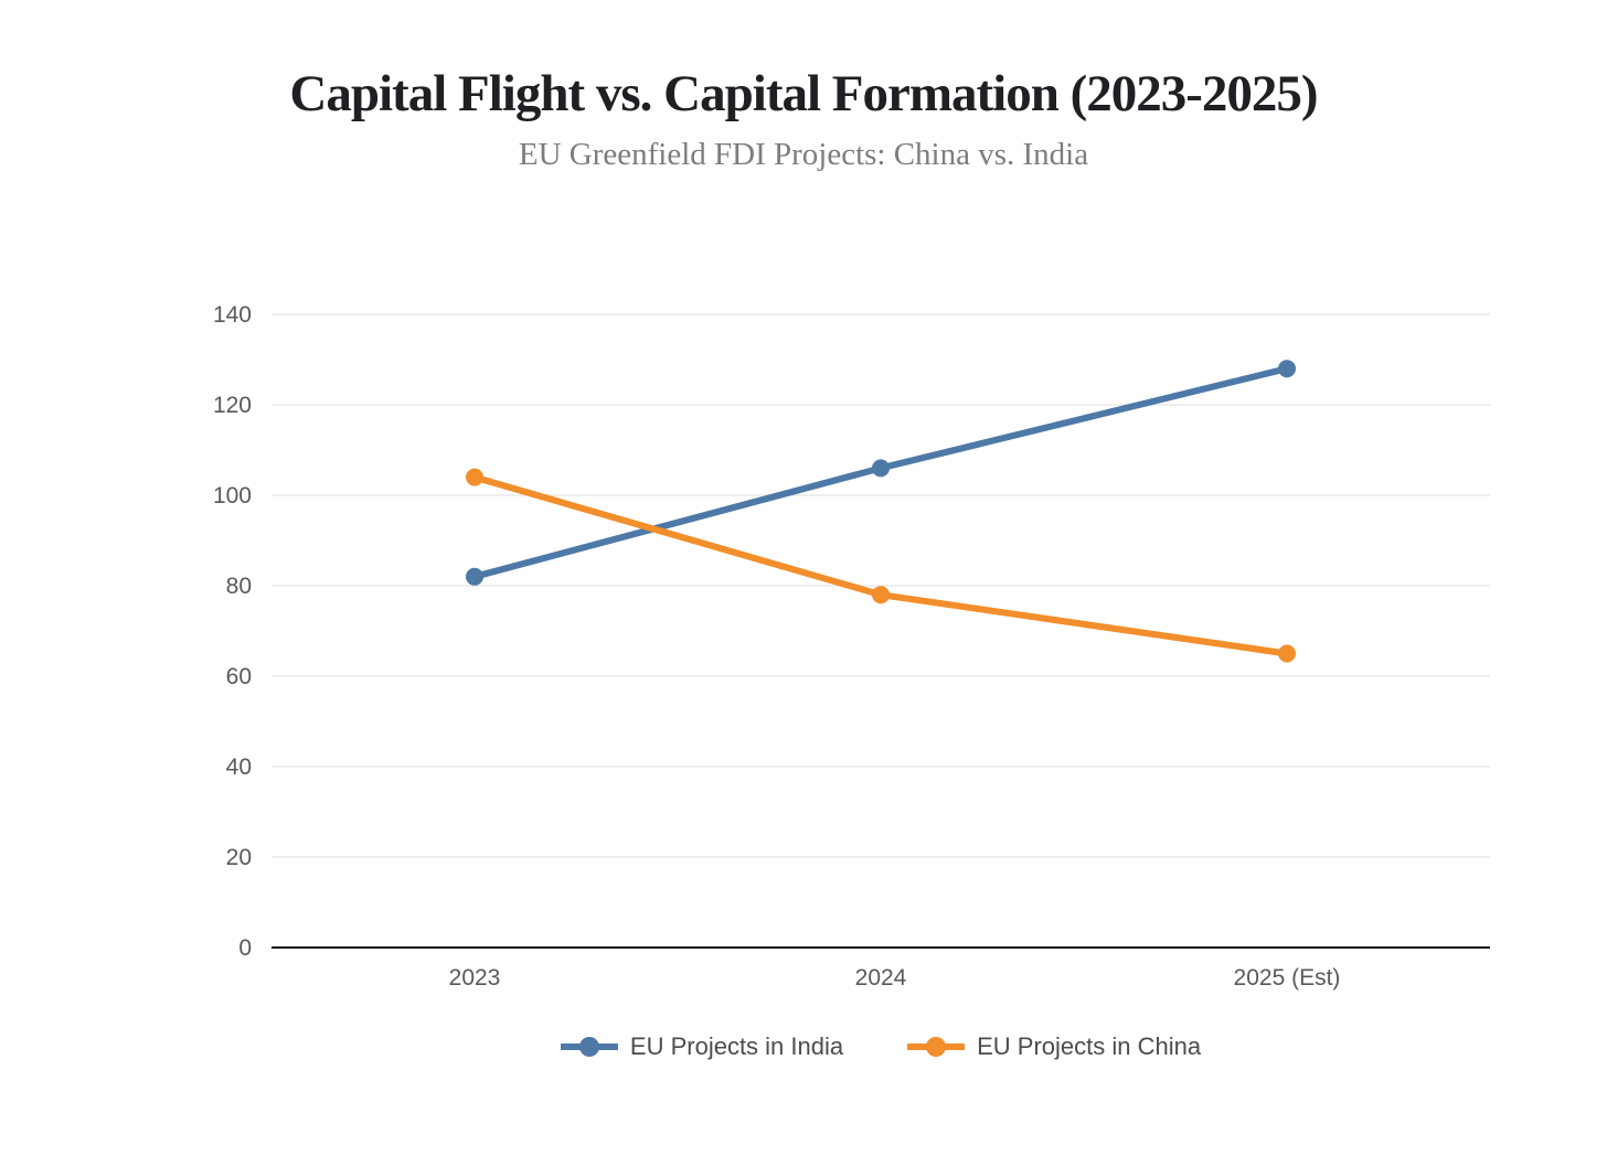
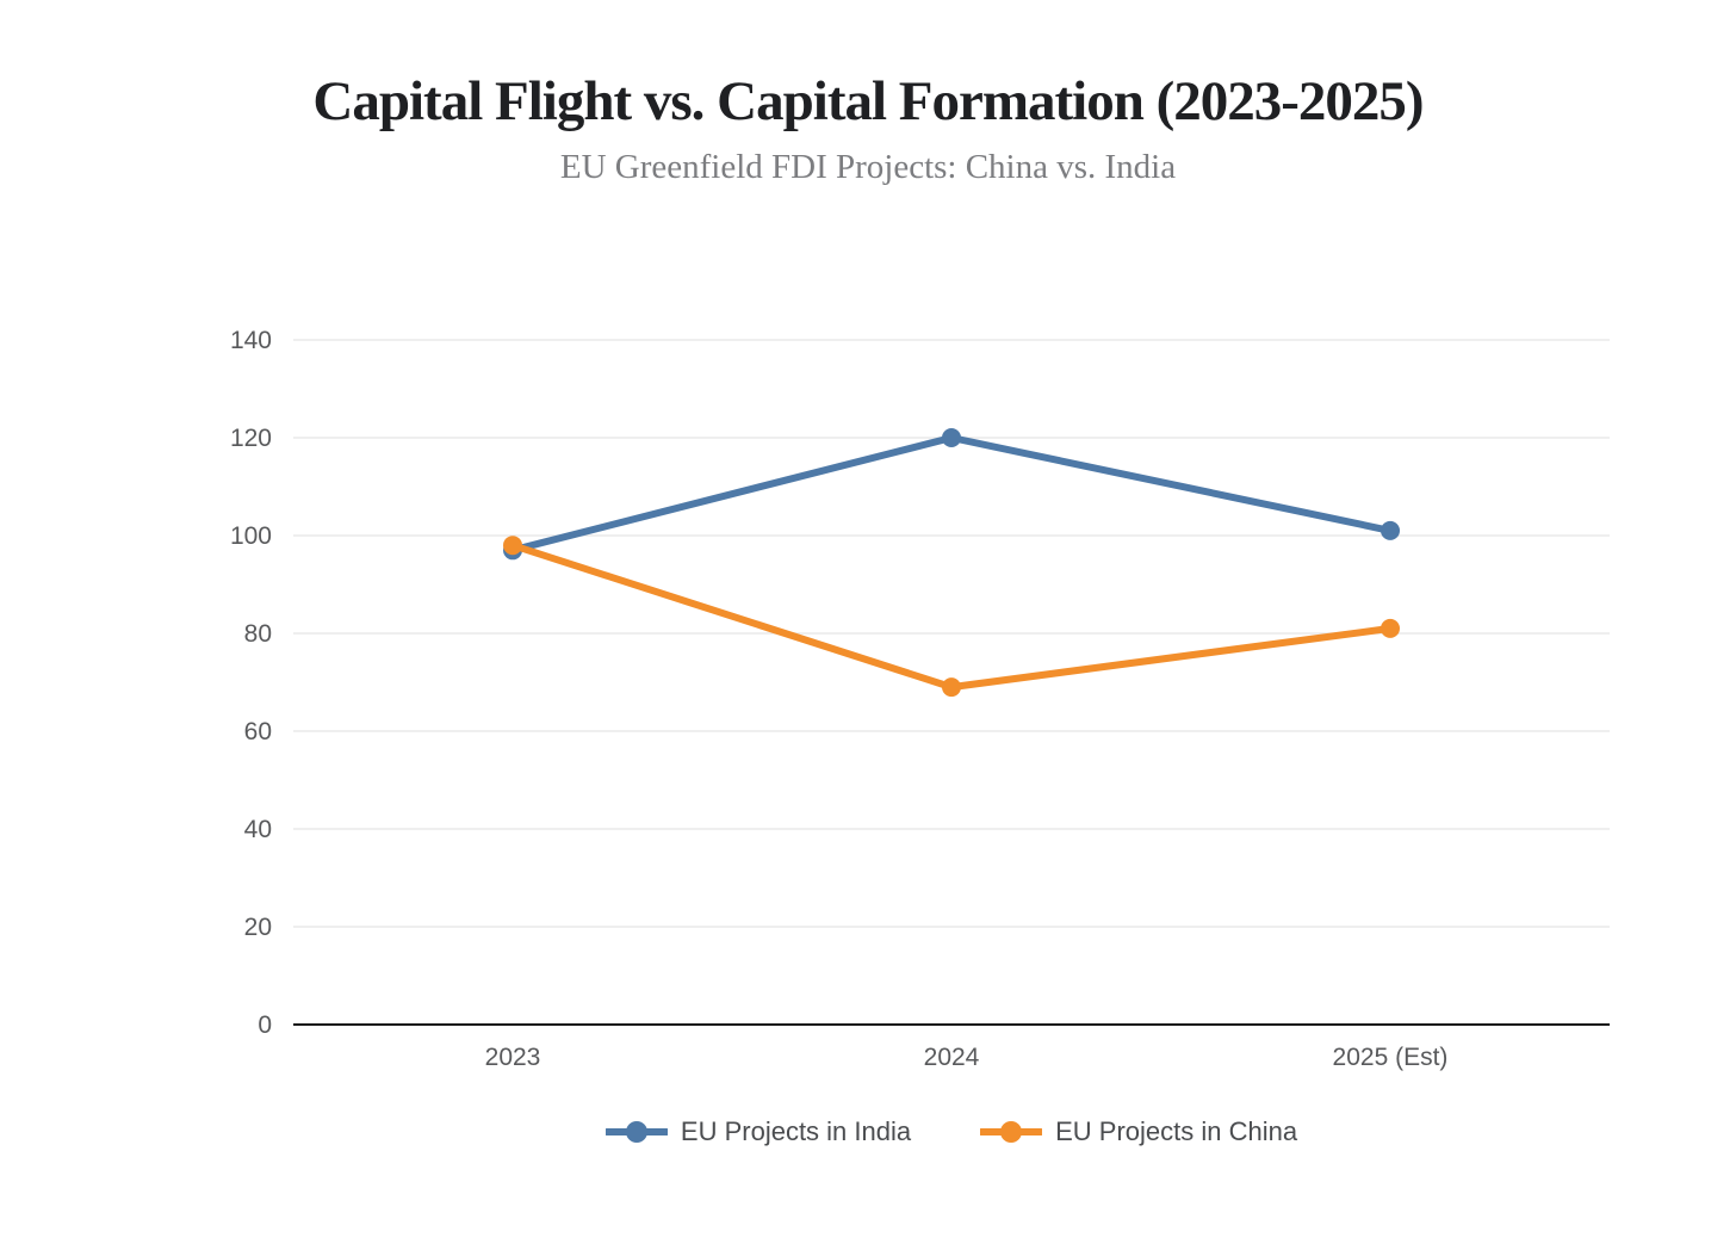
EU Projects in India/2023: 82 -> 97
EU Projects in China/2023: 104 -> 98
EU Projects in India/2024: 106 -> 120
EU Projects in China/2024: 78 -> 69
EU Projects in India/2025 (Est): 128 -> 101
EU Projects in China/2025 (Est): 65 -> 81
